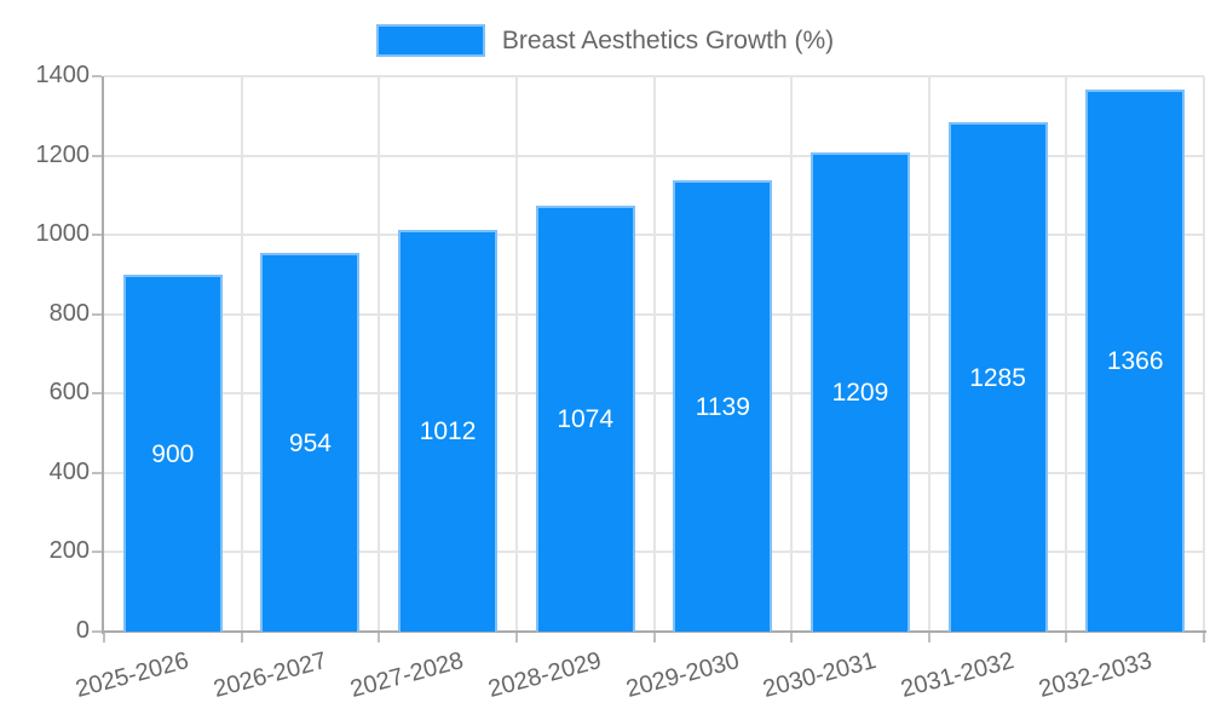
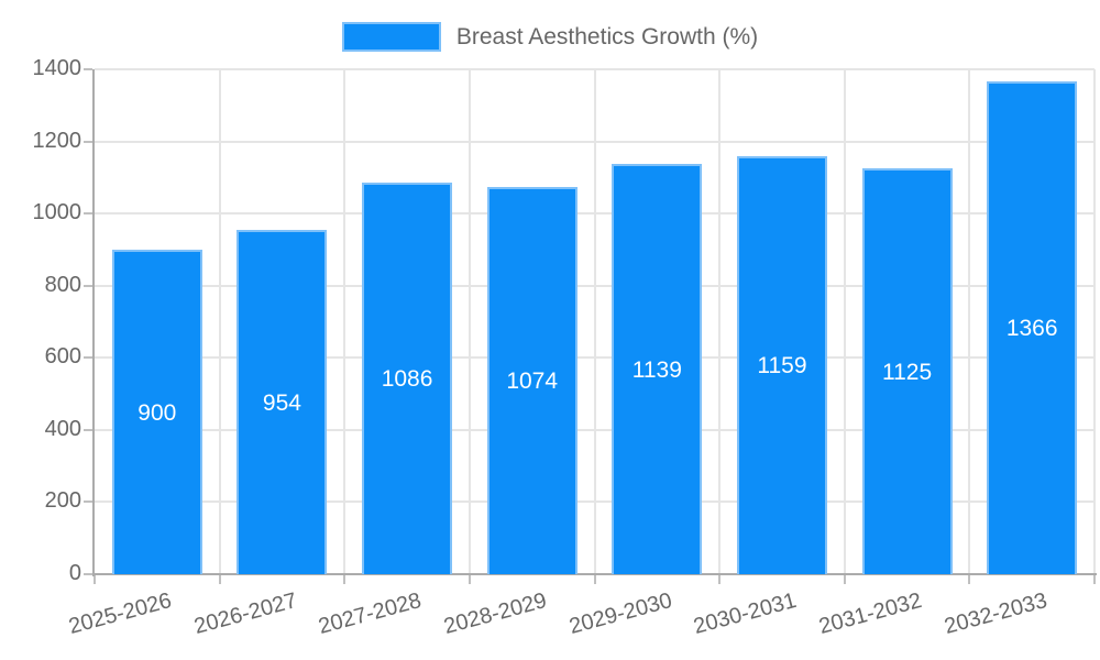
2027-2028: 1012 -> 1086
2030-2031: 1209 -> 1159
2031-2032: 1285 -> 1125
